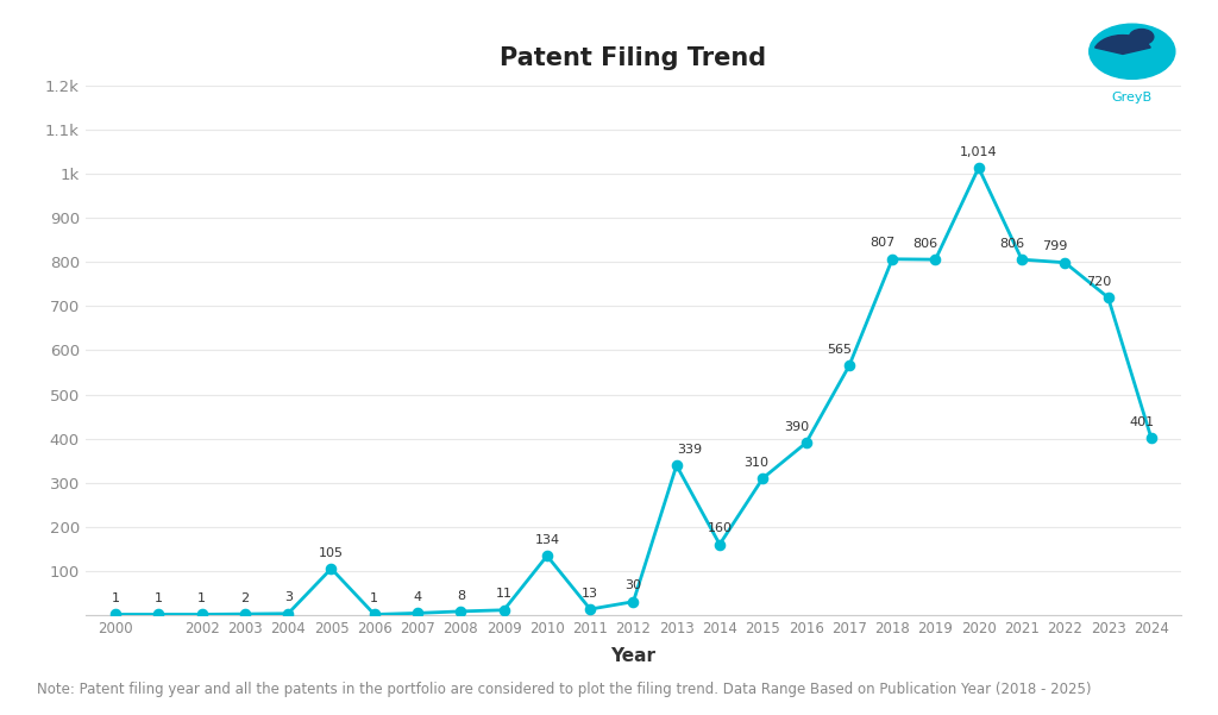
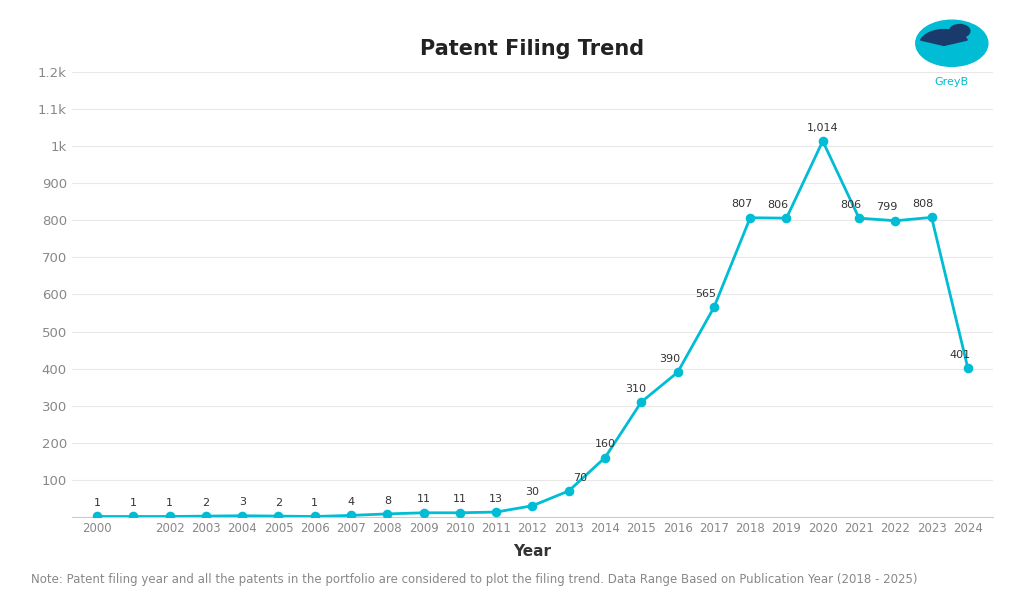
2005: 105 -> 2
2010: 134 -> 11
2013: 339 -> 70
2023: 720 -> 808
